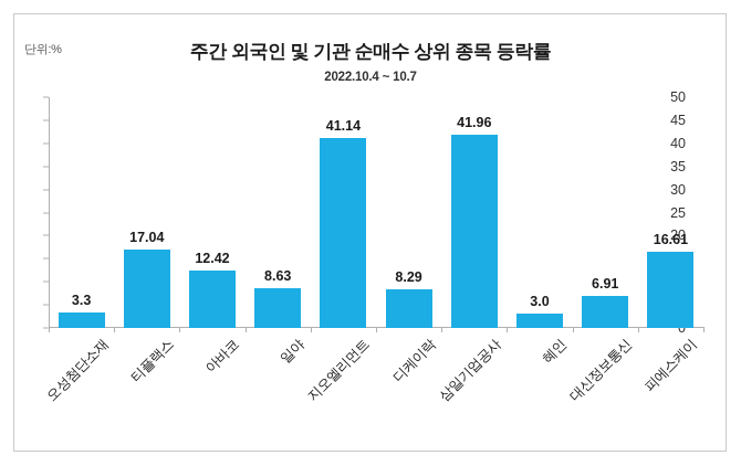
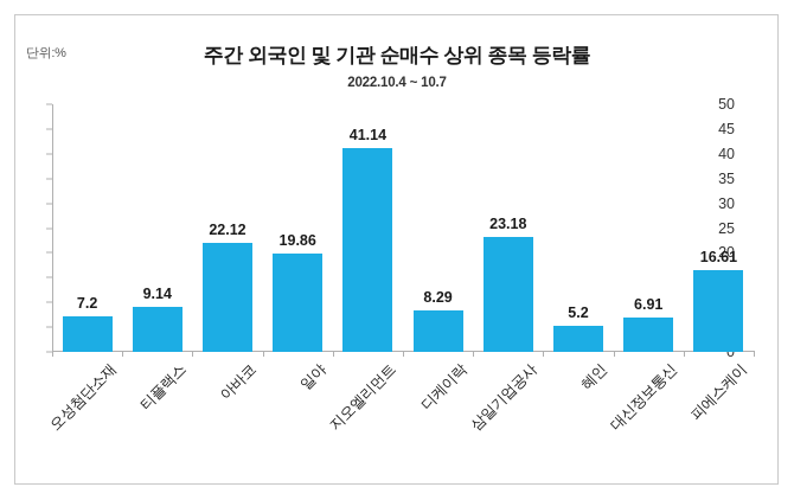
오성첨단소재: 3.3 -> 7.2
티플랙스: 17.04 -> 9.14
아바코: 12.42 -> 22.12
일야: 8.63 -> 19.86
삼일기업공사: 41.96 -> 23.18
혜인: 3.0 -> 5.2
